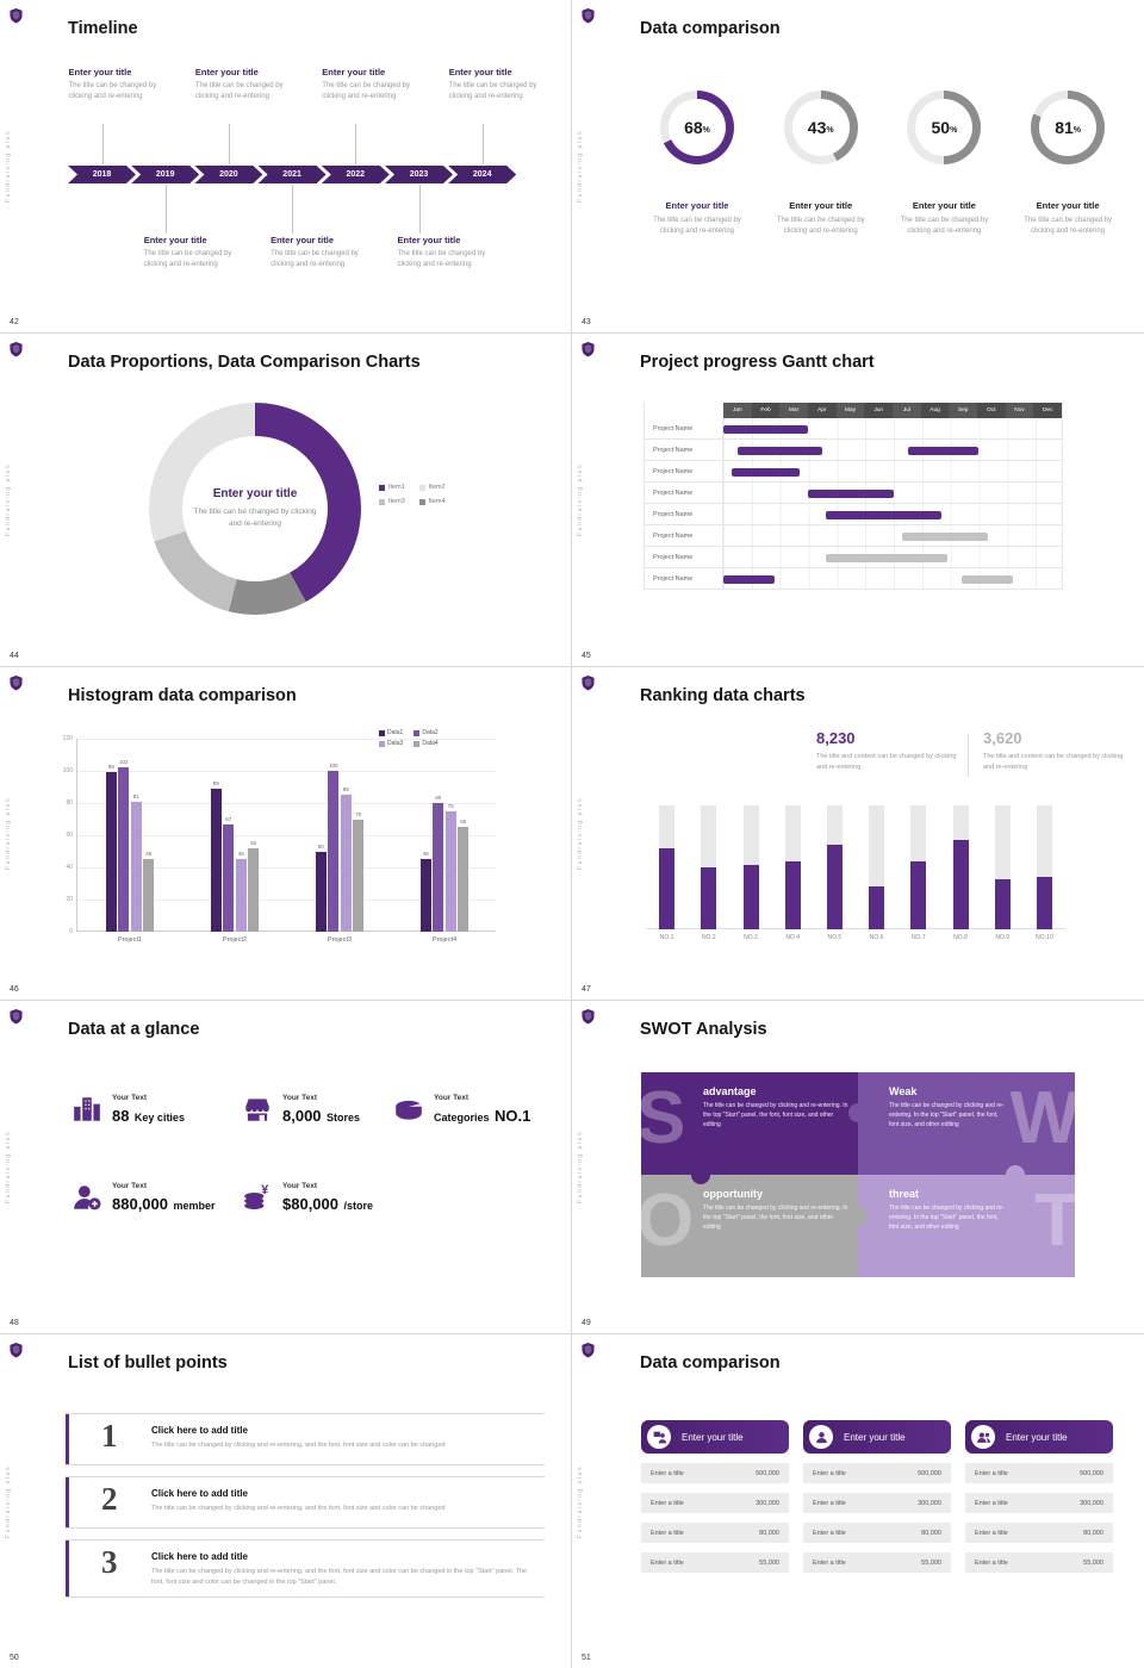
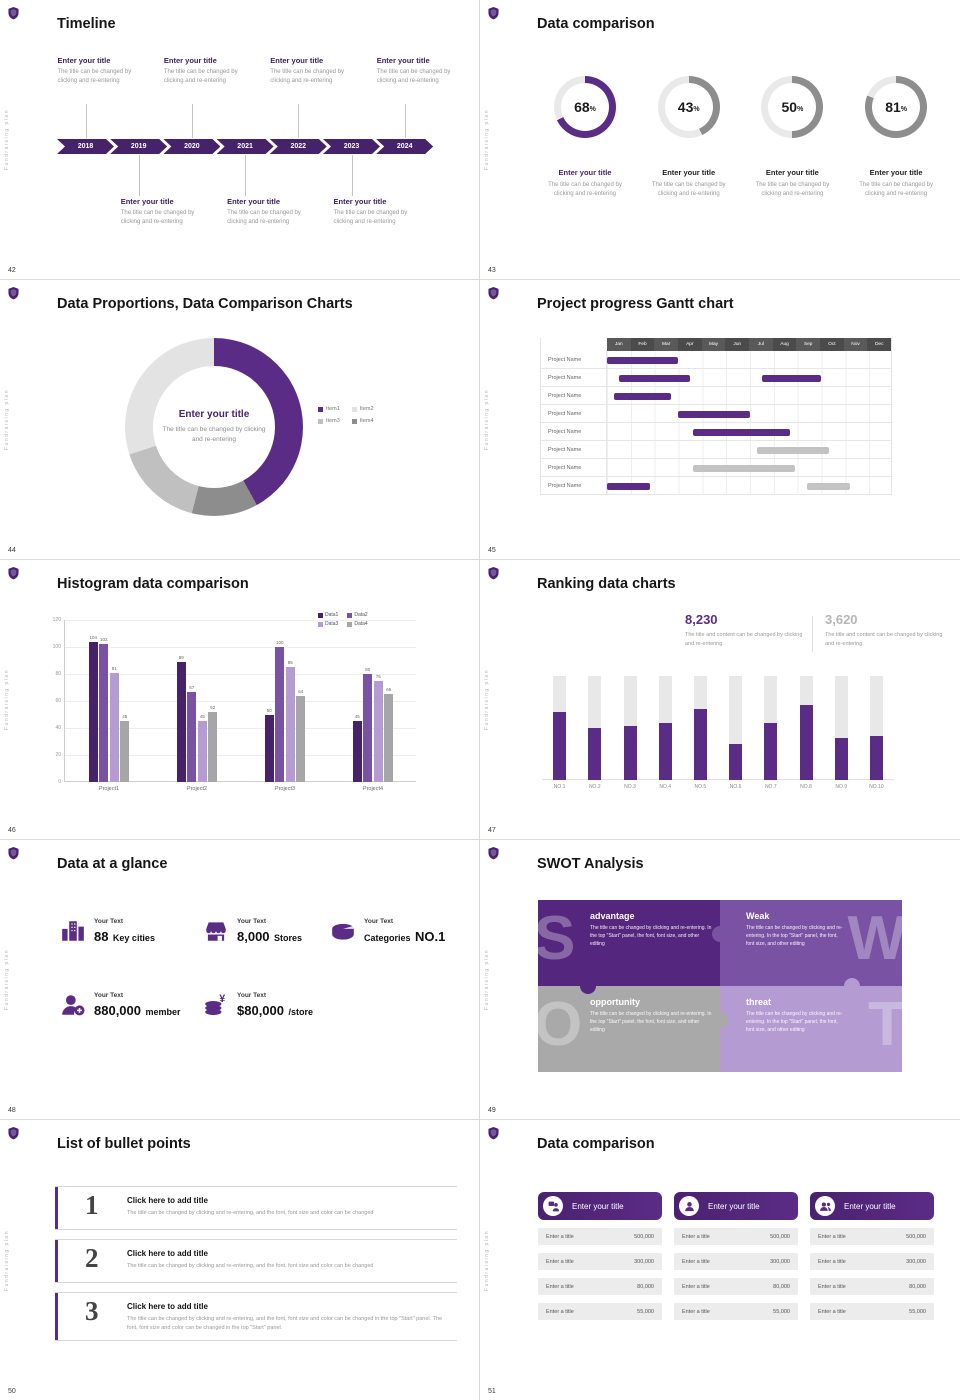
Histogram data comparison/Data1/Project1: 99 -> 104
Histogram data comparison/Data4/Project3: 70 -> 64
